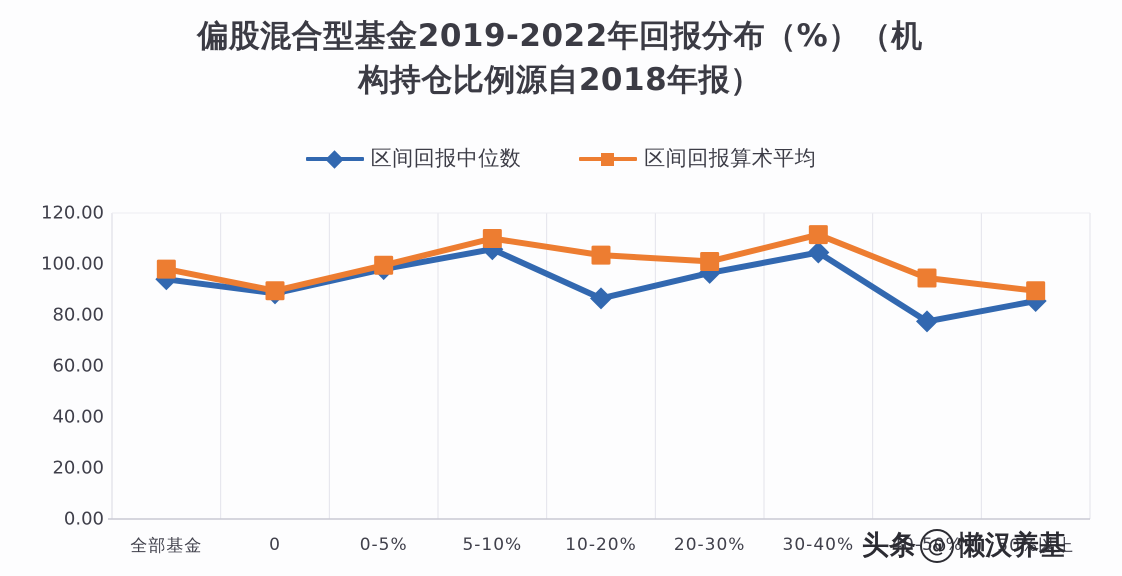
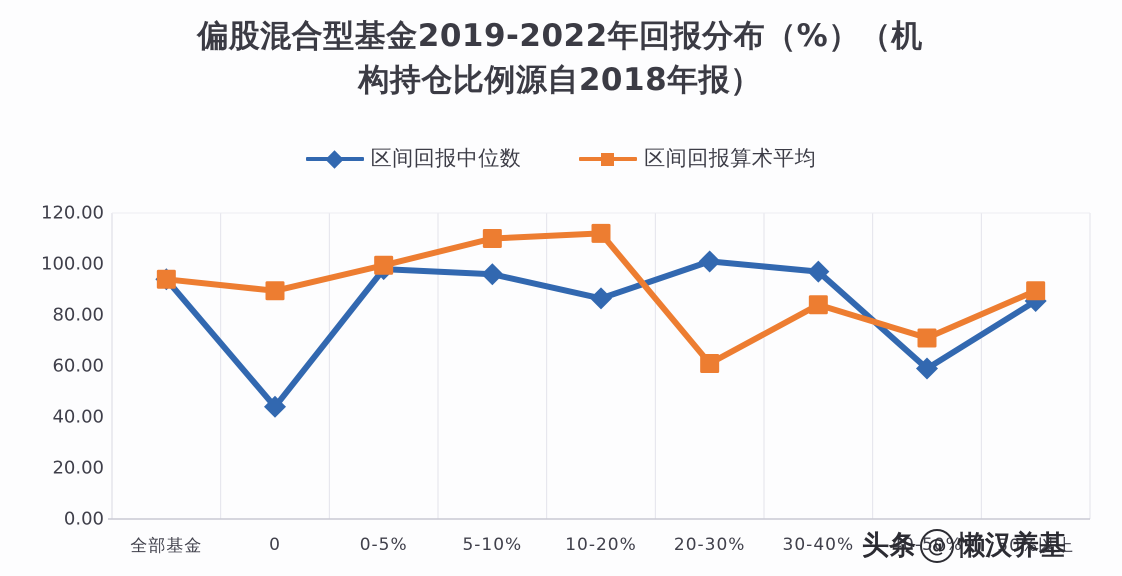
区间回报算术平均/全部基金: 98 -> 94
区间回报中位数/0: 88 -> 44
区间回报中位数/5-10%: 106 -> 96
区间回报算术平均/10-20%: 104 -> 112
区间回报中位数/20-30%: 96 -> 101
区间回报算术平均/20-30%: 101 -> 61
区间回报中位数/30-40%: 104 -> 97
区间回报算术平均/30-40%: 112 -> 84
区间回报中位数/40-50%: 78 -> 59
区间回报算术平均/40-50%: 94 -> 71
